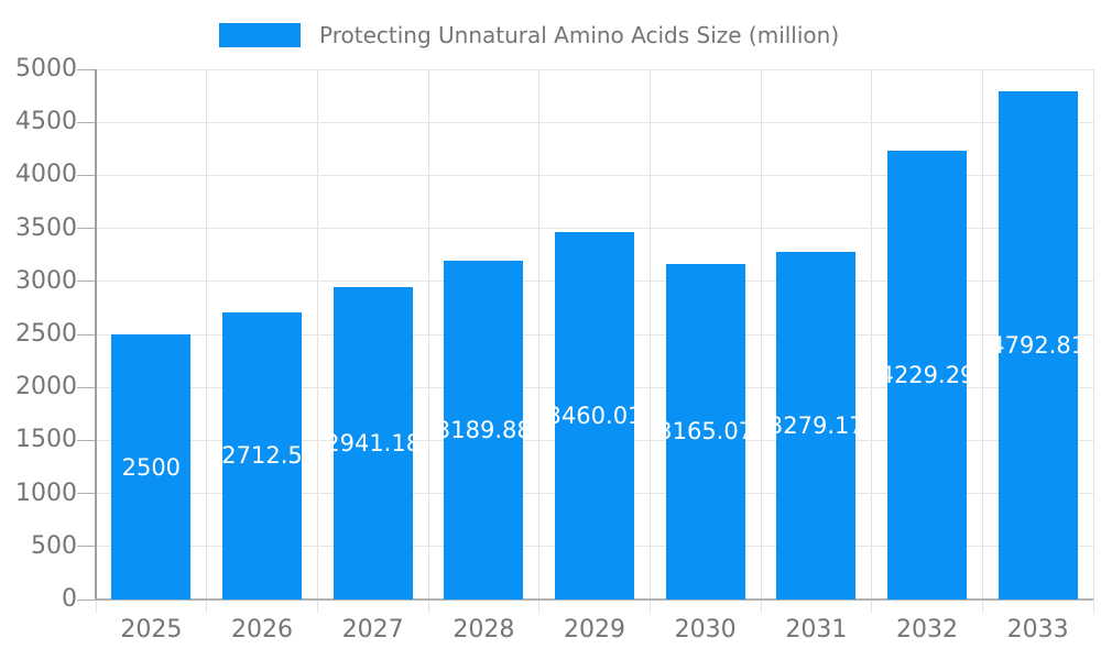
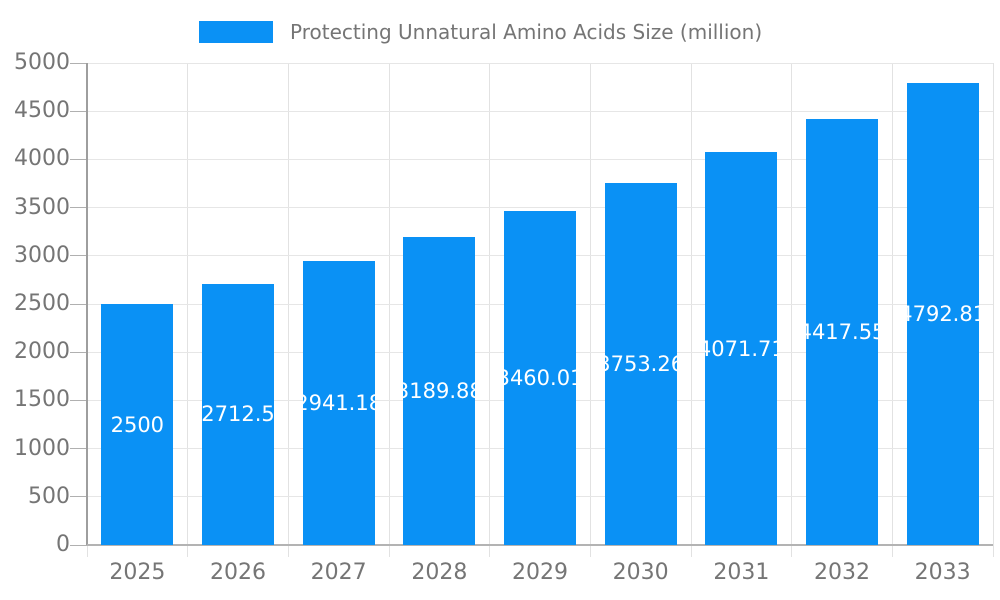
2030: 3165.07 -> 3753.26
2031: 3279.17 -> 4071.71
2032: 4229.29 -> 4417.55
